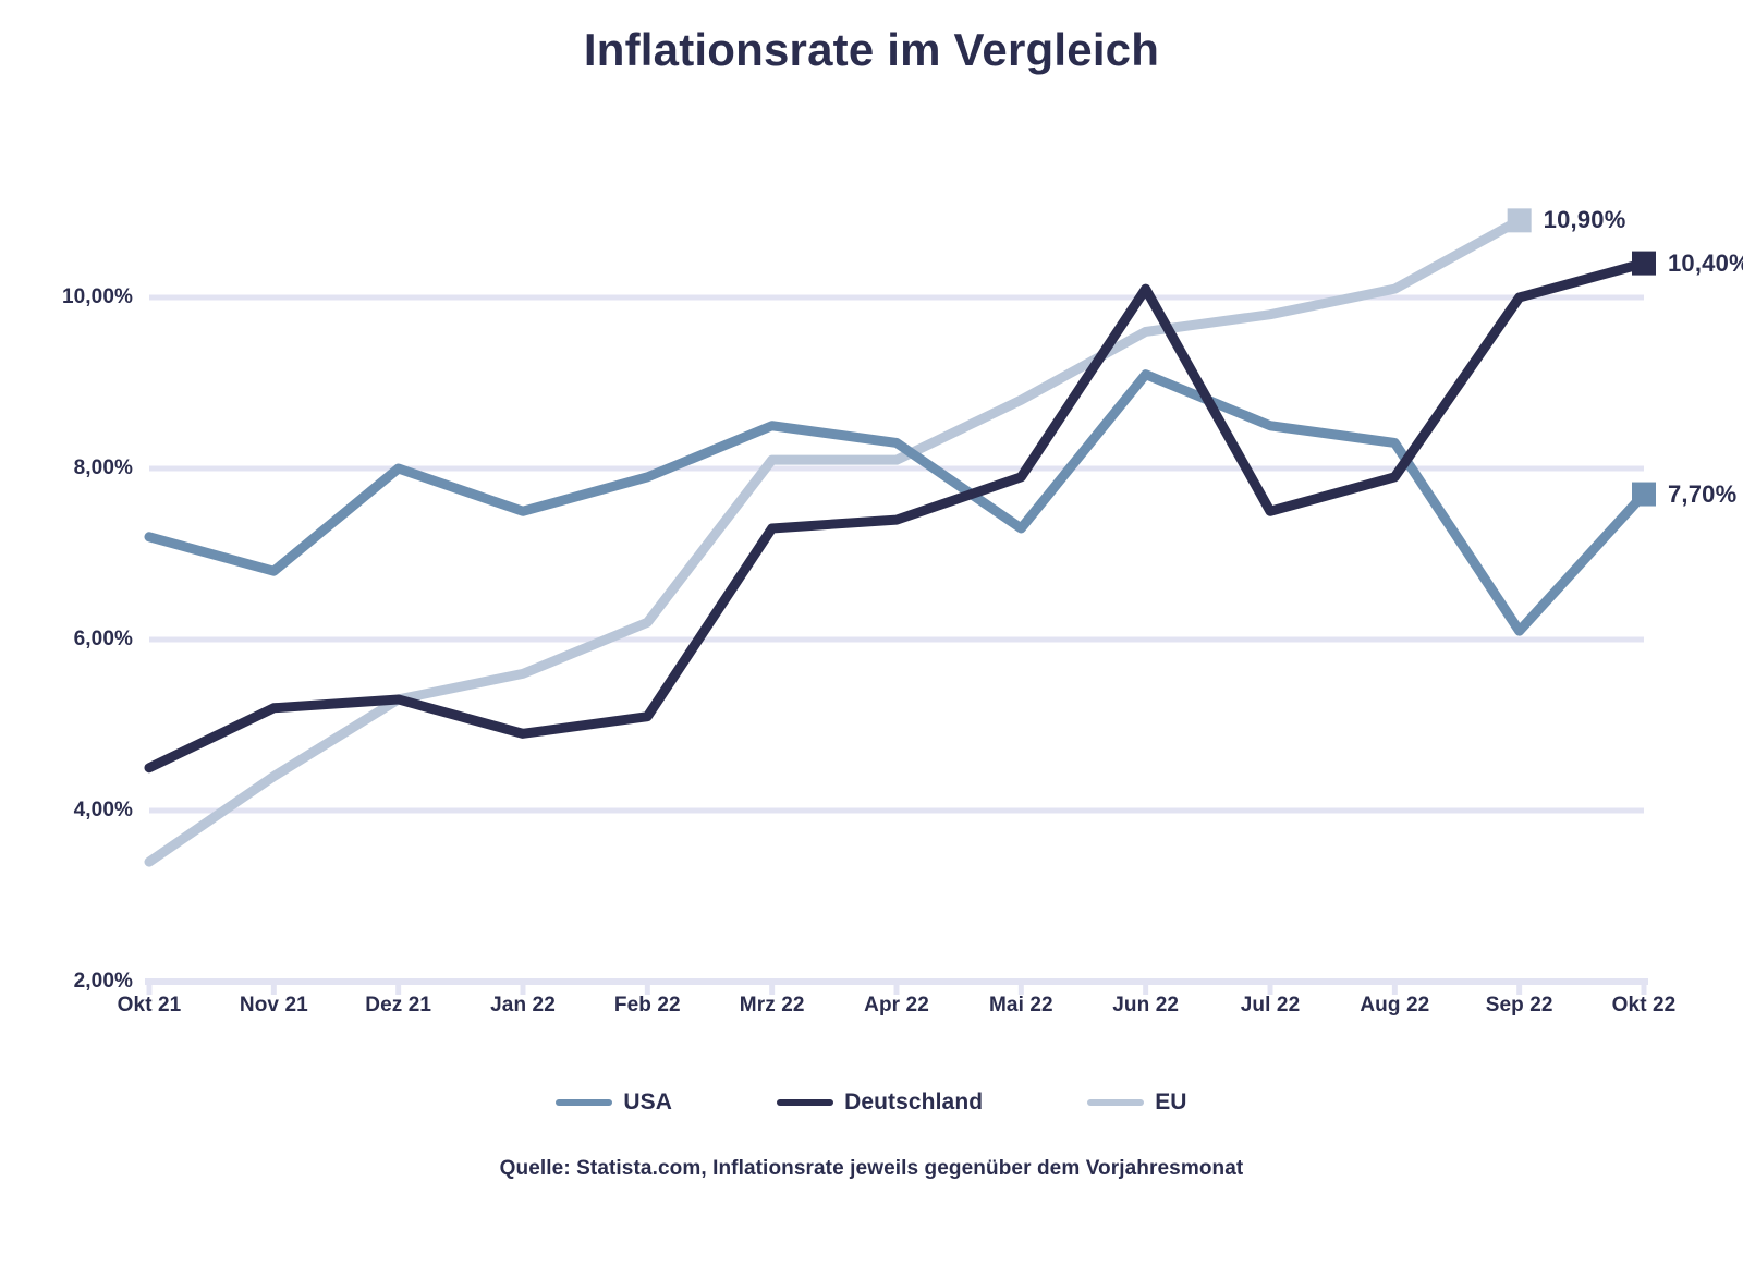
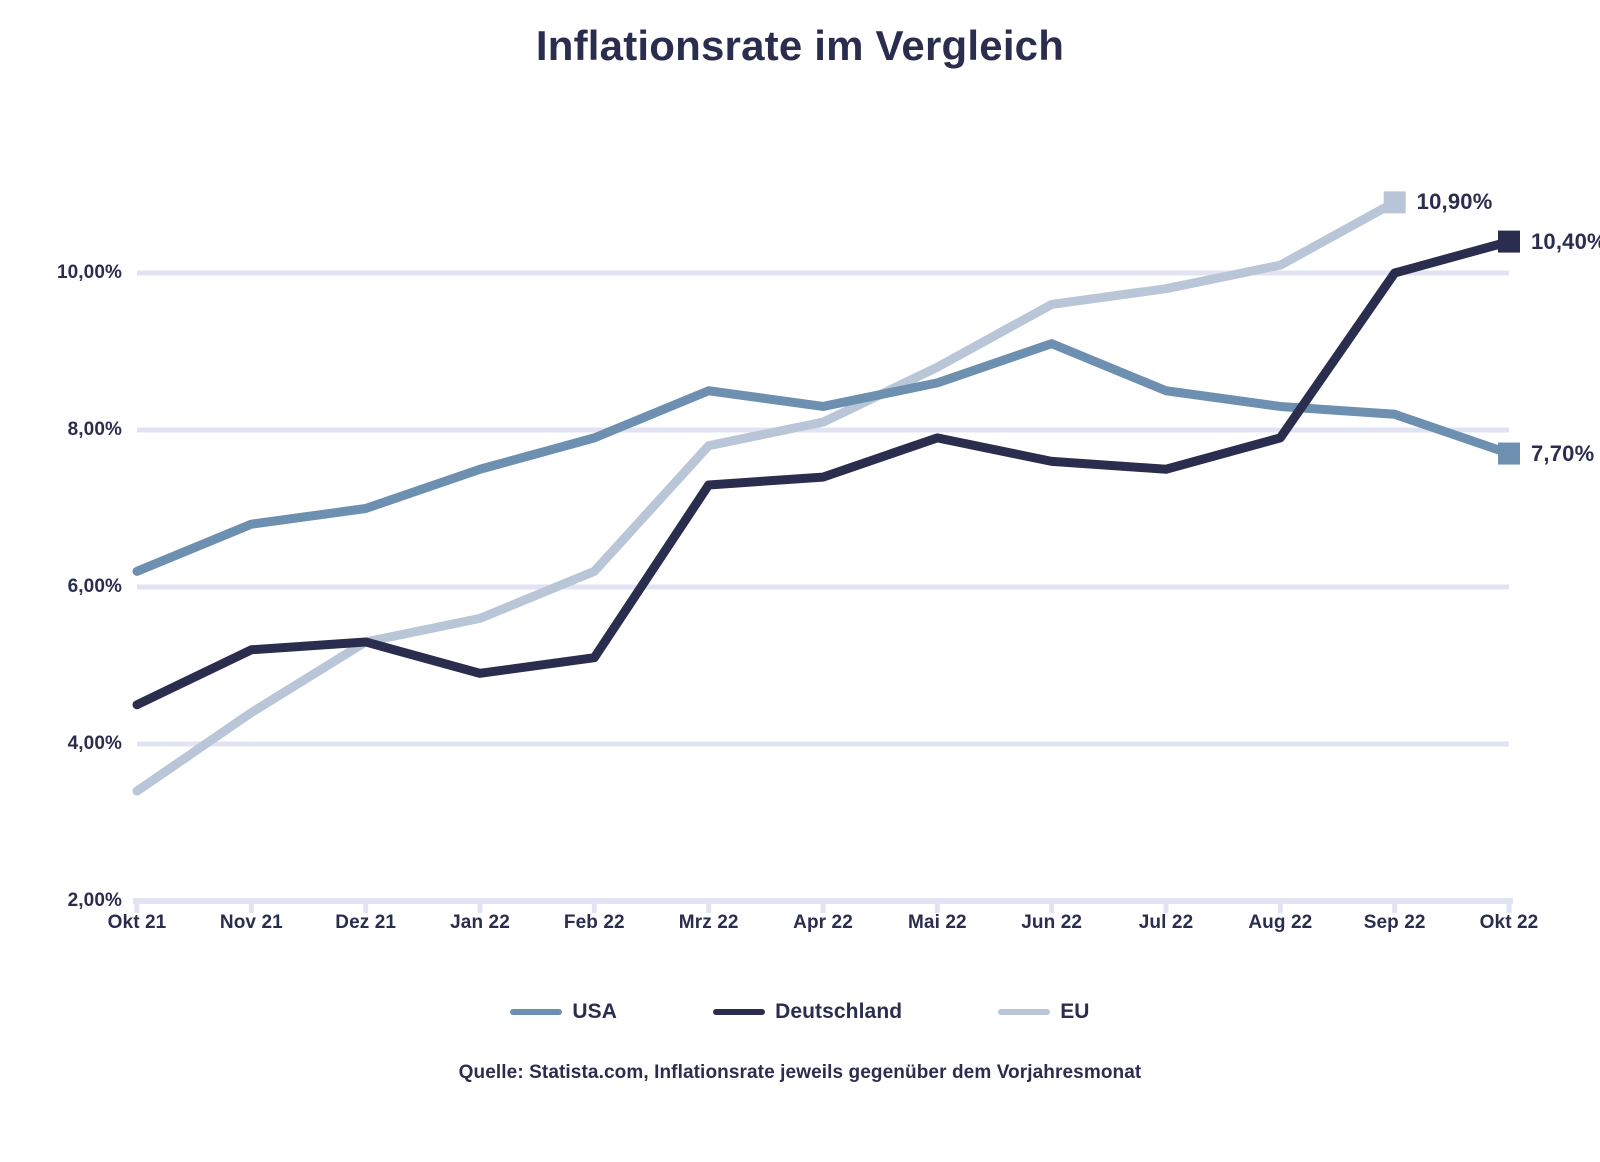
USA/Okt 21: 7,2% -> 6,2%
USA/Dez 21: 8,0% -> 7,0%
EU/Mrz 22: 8,1% -> 7,8%
USA/Mai 22: 7,3% -> 8,6%
Deutschland/Jun 22: 10,1% -> 7,6%
USA/Sep 22: 6,1% -> 8,2%
